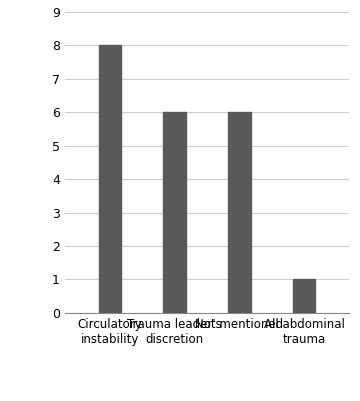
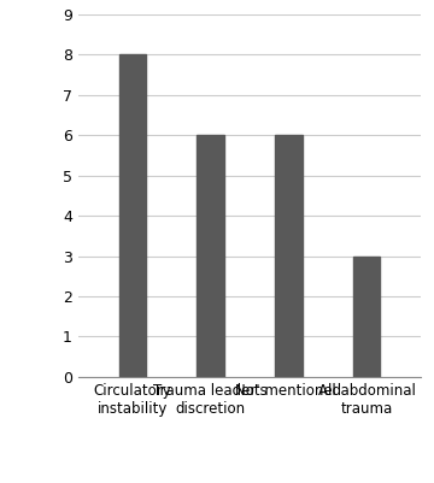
All abdominal trauma: 1 -> 3
